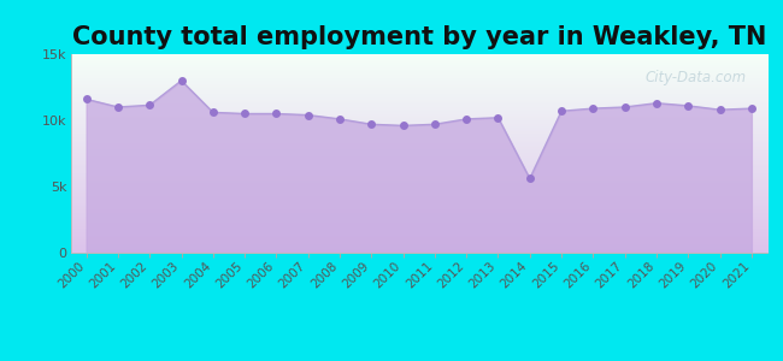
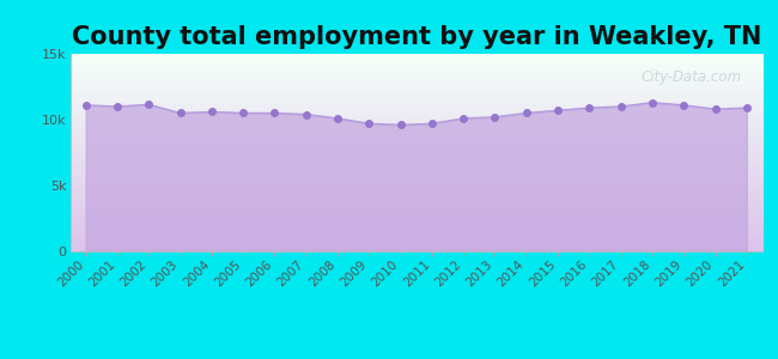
2000: 11.6k -> 11.1k
2003: 13.0k -> 10.5k
2014: 5.6k -> 10.5k
